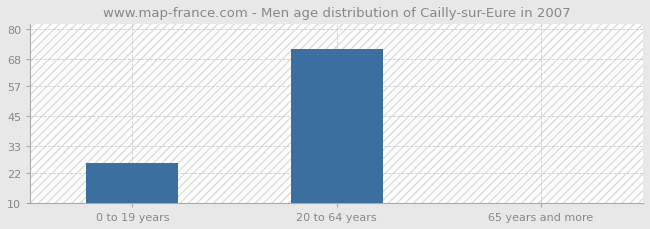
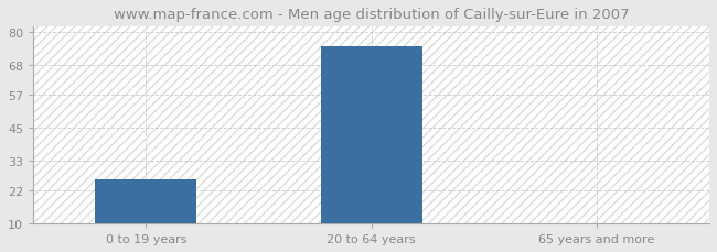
20 to 64 years: 72 -> 75
